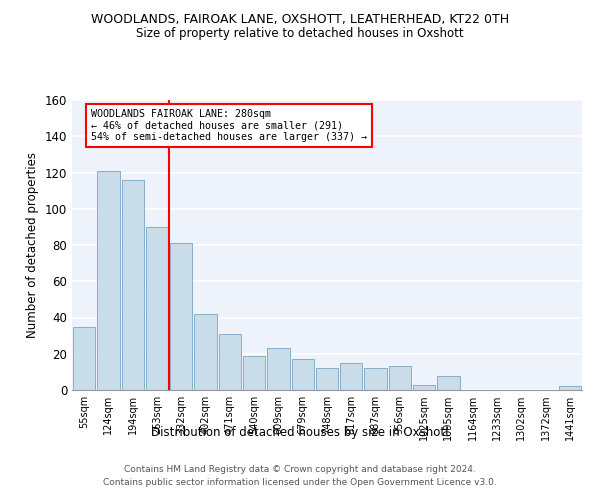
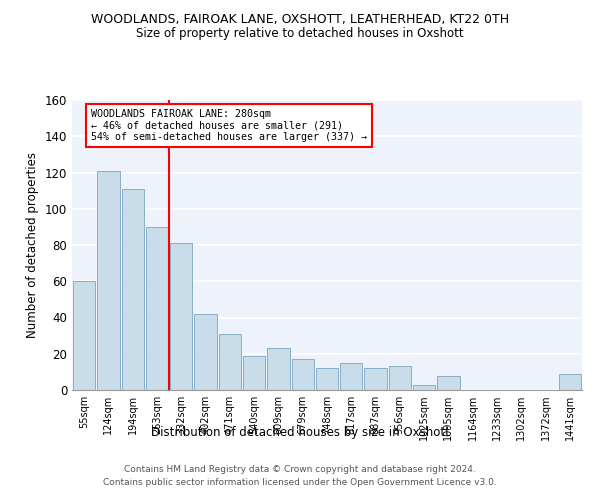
55sqm: 35 -> 60
194sqm: 116 -> 111
1441sqm: 2 -> 9
